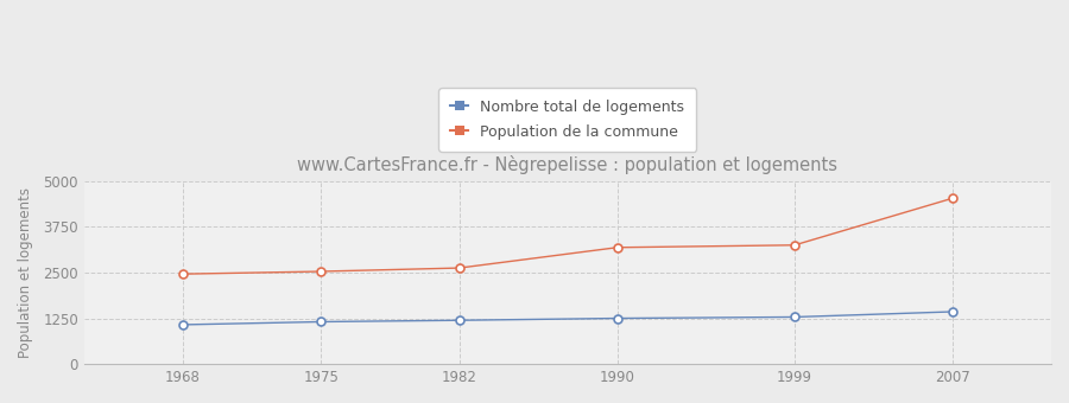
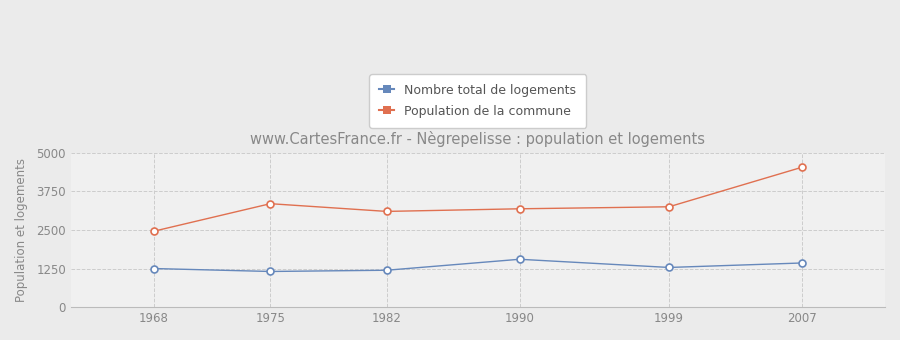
Nombre total de logements/1968: 1080 -> 1250
Population de la commune/1975: 2530 -> 3350
Population de la commune/1982: 2620 -> 3100
Nombre total de logements/1990: 1250 -> 1550
